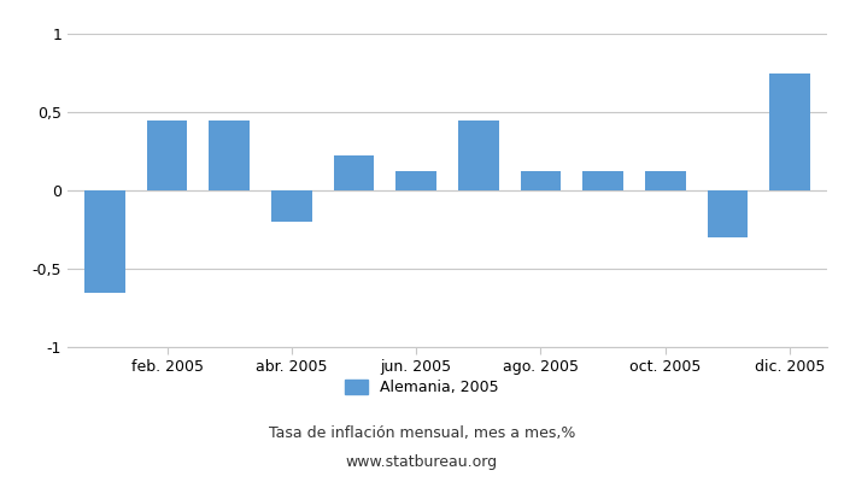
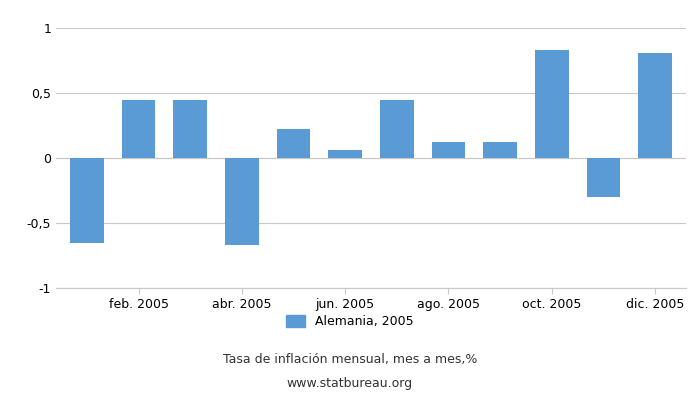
abr. 2005: -0,20 -> -0,67
jun. 2005: 0,12 -> 0,06
oct. 2005: 0,12 -> 0,83
dic. 2005: 0,75 -> 0,81
